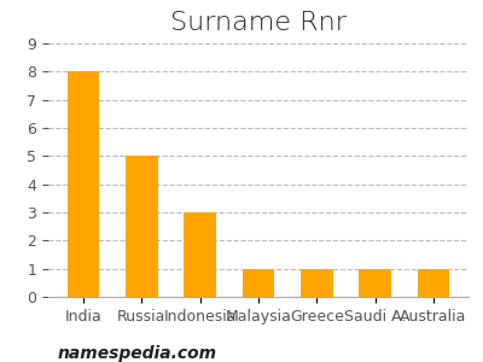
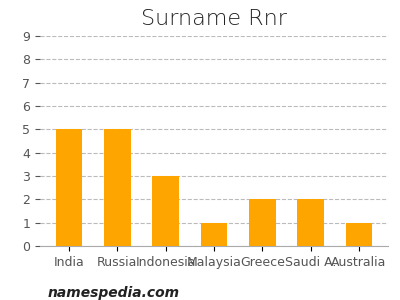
India: 8 -> 5
Greece: 1 -> 2
Saudi A.: 1 -> 2
